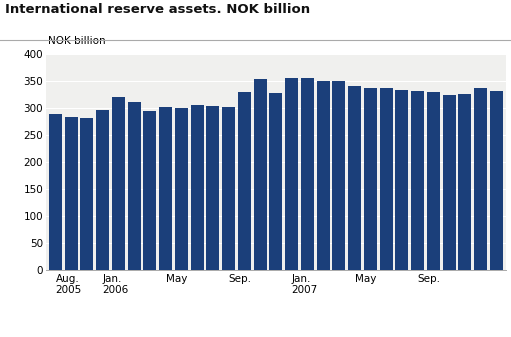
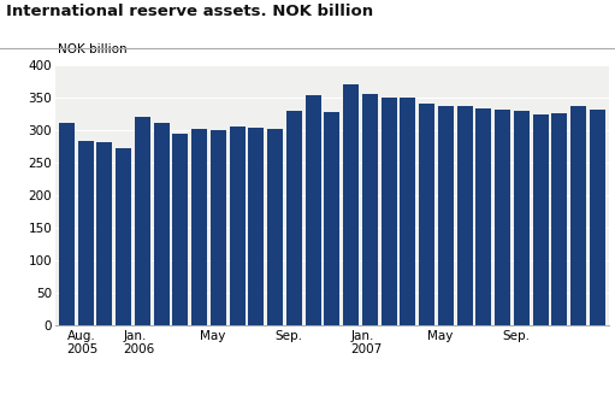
Aug. 2005: 289 -> 310
Jan. 2006: 296 -> 272
Jan. 2007: 356 -> 370
